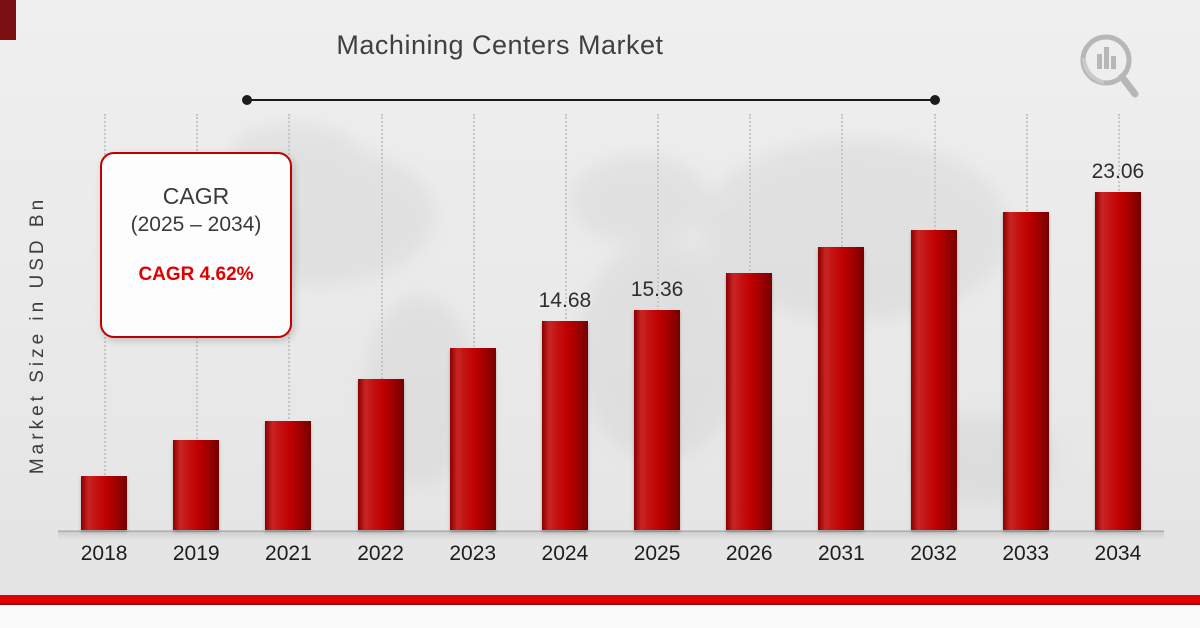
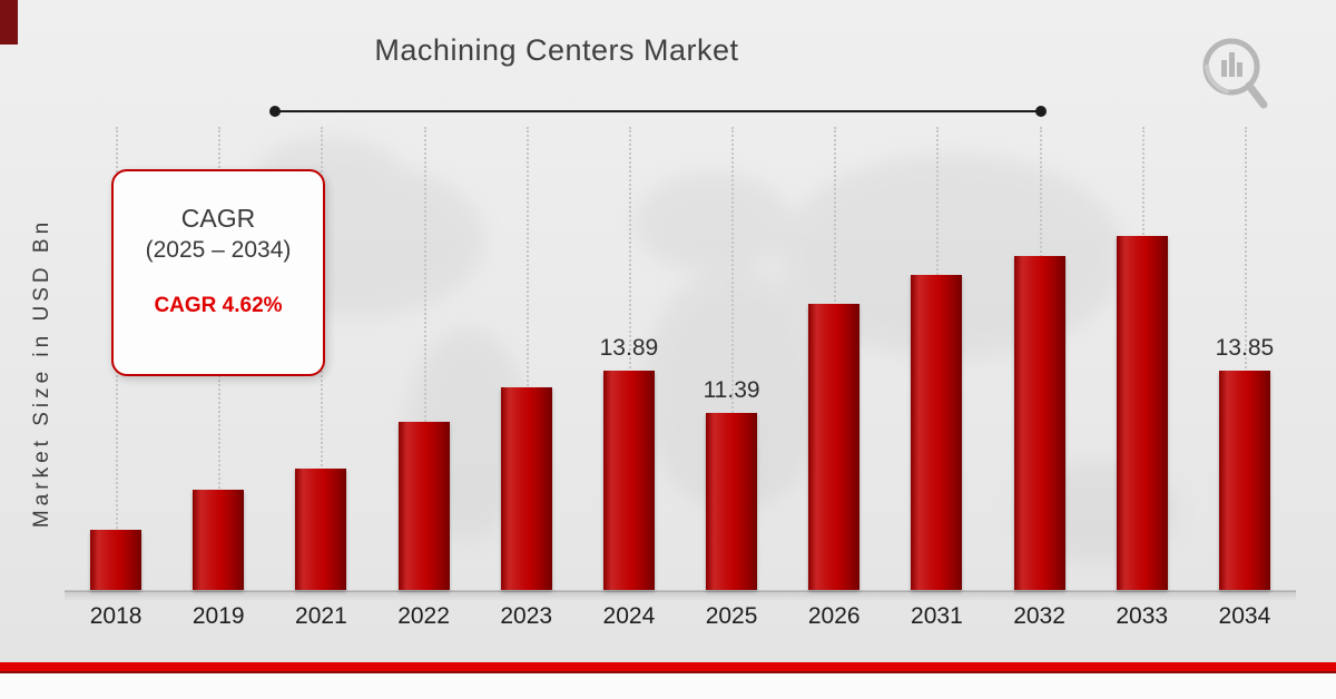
2024: 14.68 -> 13.89
2025: 15.36 -> 11.39
2034: 23.06 -> 13.85
